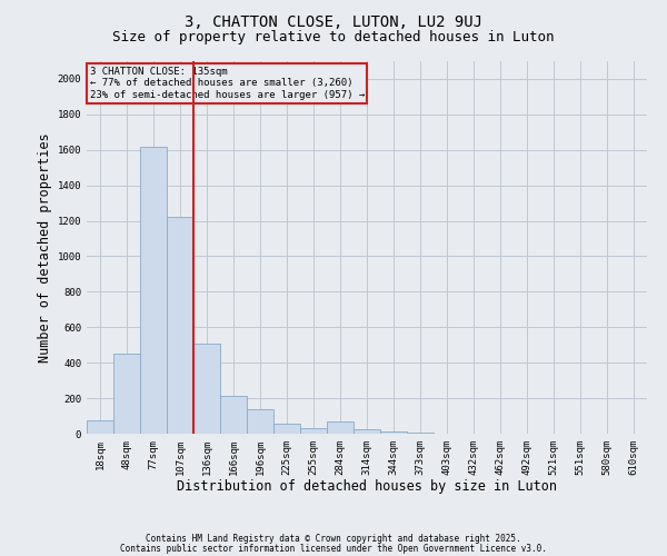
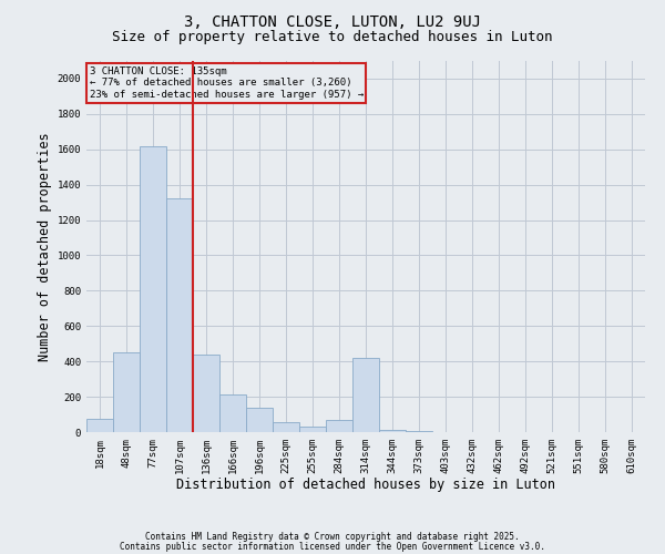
107sqm: 1220 -> 1320
136sqm: 510 -> 440
314sqm: 20 -> 420
